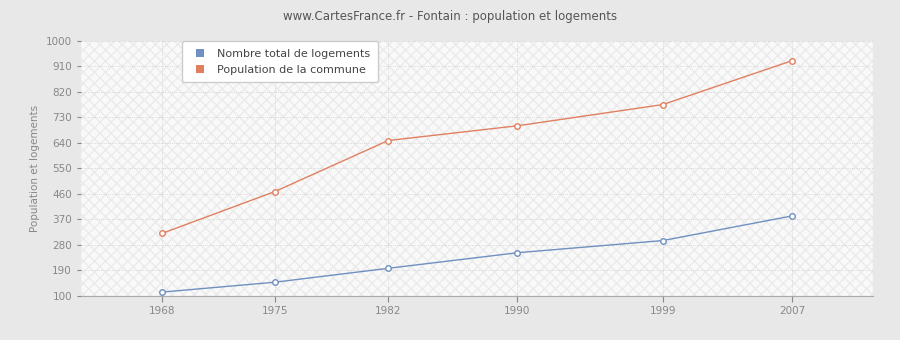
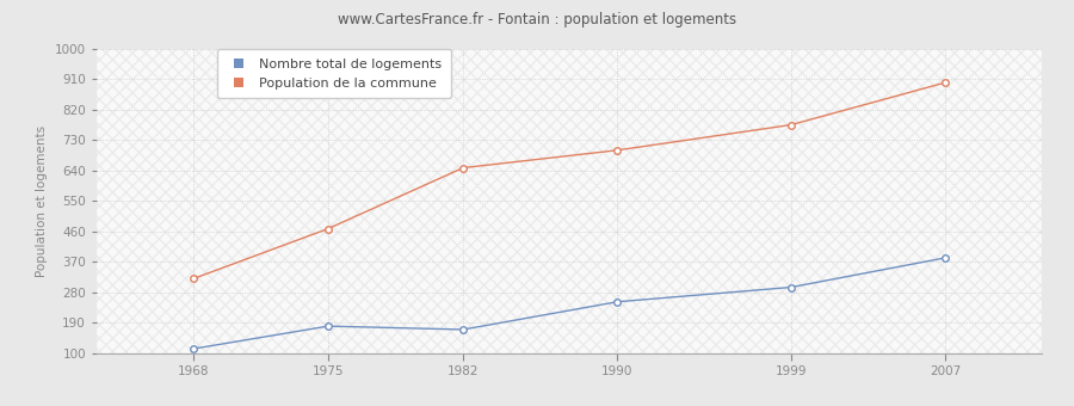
Nombre total de logements/1975: 148 -> 180
Nombre total de logements/1982: 197 -> 170
Population de la commune/2007: 930 -> 900
